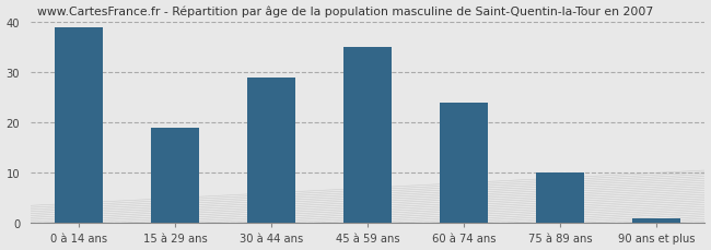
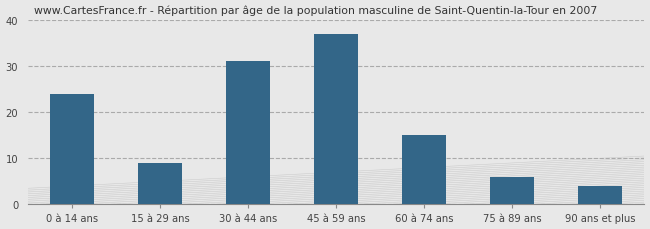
0 à 14 ans: 39 -> 24
15 à 29 ans: 19 -> 9
30 à 44 ans: 29 -> 31
45 à 59 ans: 35 -> 37
60 à 74 ans: 24 -> 15
75 à 89 ans: 10 -> 6
90 ans et plus: 1 -> 4
